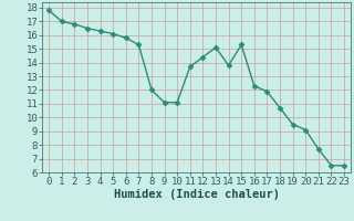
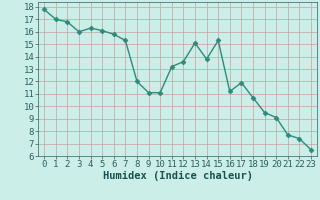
3: 16.5 -> 16.0
11: 13.7 -> 13.2
12: 14.4 -> 13.6
16: 12.3 -> 11.2
22: 6.5 -> 7.4
